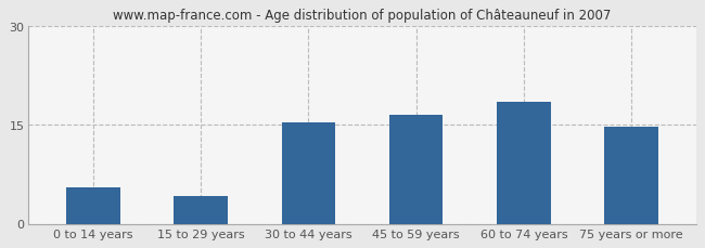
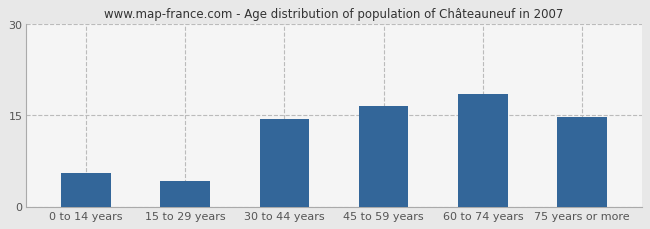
30 to 44 years: 15.4 -> 14.4
